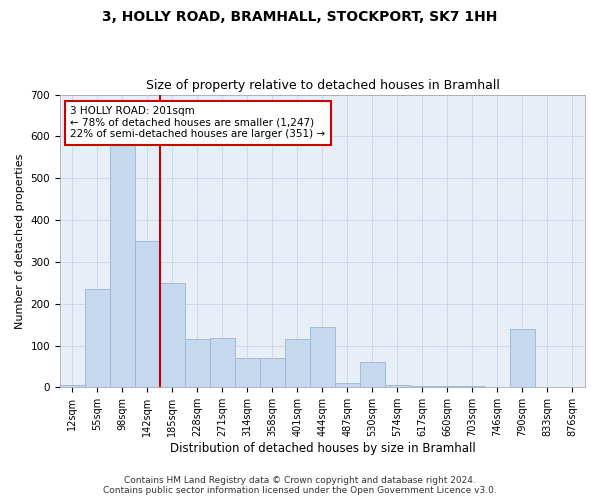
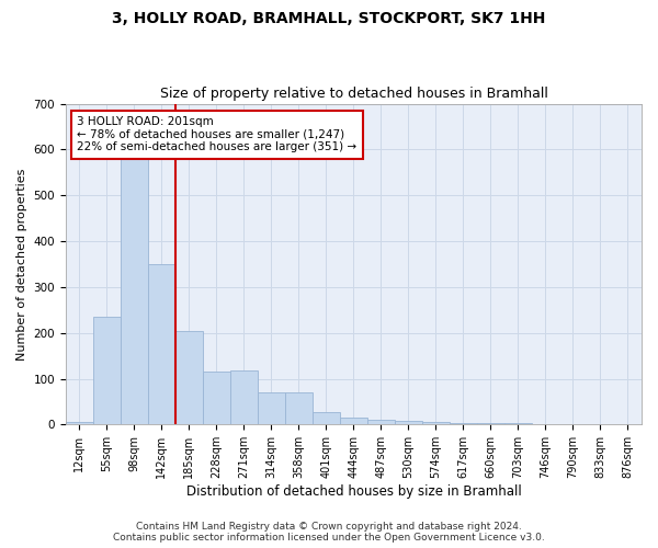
185sqm: 250 -> 205
401sqm: 115 -> 27
444sqm: 145 -> 15
530sqm: 60 -> 7
790sqm: 140 -> 1
